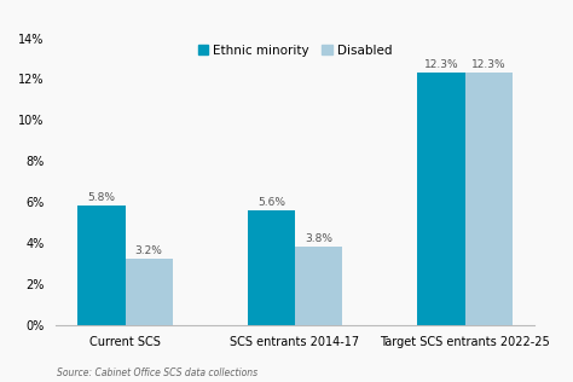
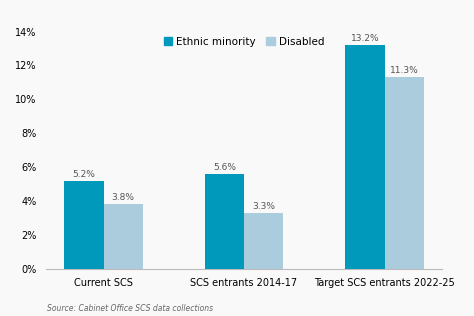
Ethnic minority/Current SCS: 5.8% -> 5.2%
Disabled/Current SCS: 3.2% -> 3.8%
Disabled/SCS entrants 2014-17: 3.8% -> 3.3%
Ethnic minority/Target SCS entrants 2022-25: 12.3% -> 13.2%
Disabled/Target SCS entrants 2022-25: 12.3% -> 11.3%
